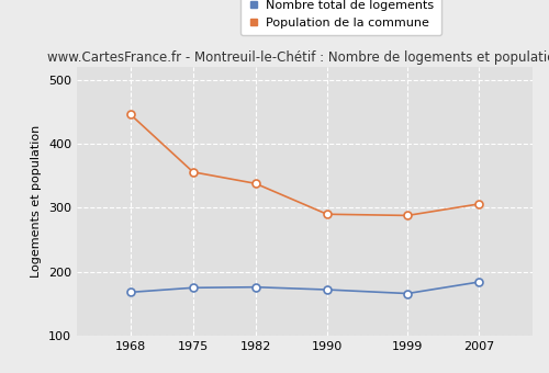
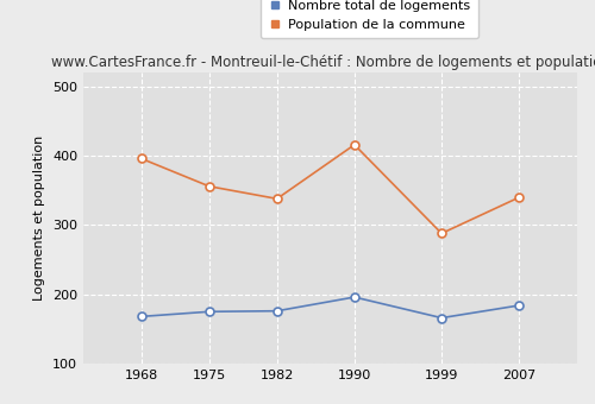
Population de la commune/1968: 446 -> 396
Nombre total de logements/1990: 172 -> 196
Population de la commune/1990: 290 -> 416
Population de la commune/2007: 306 -> 340
